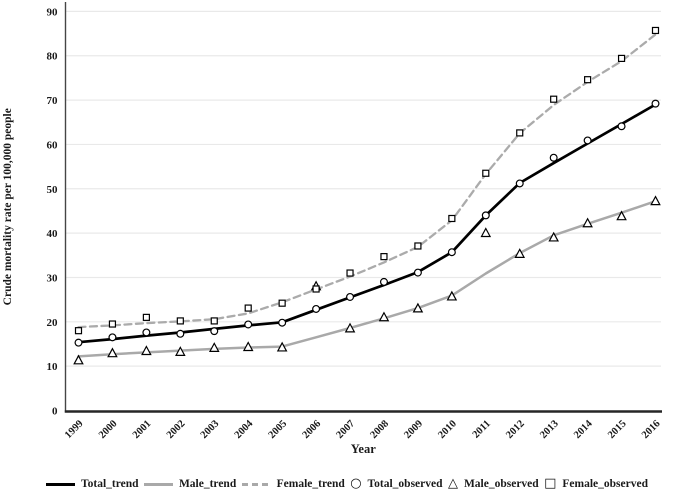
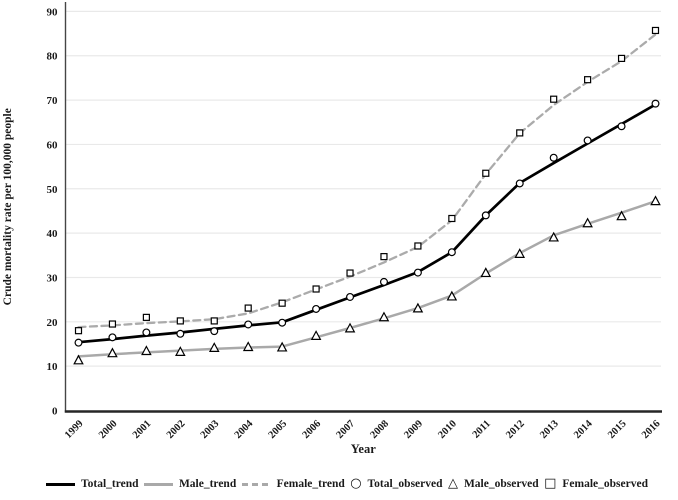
Male_observed/2006: 28 -> 17
Male_observed/2011: 40 -> 31
